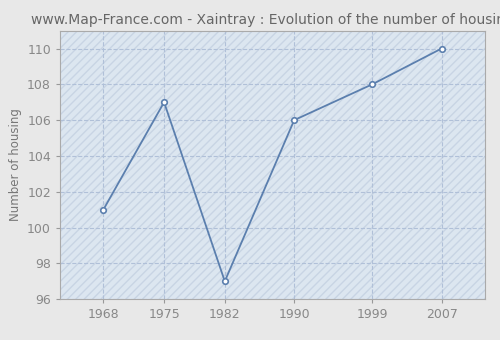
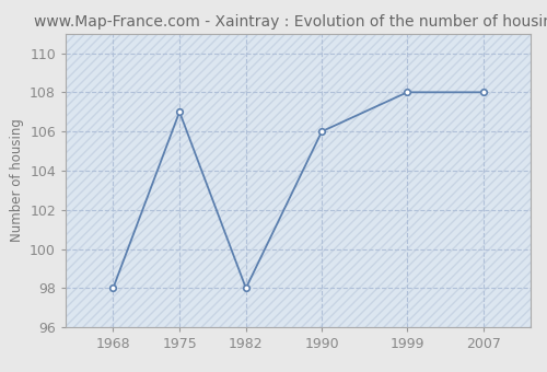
1968: 101 -> 98
1982: 97 -> 98
2007: 110 -> 108
